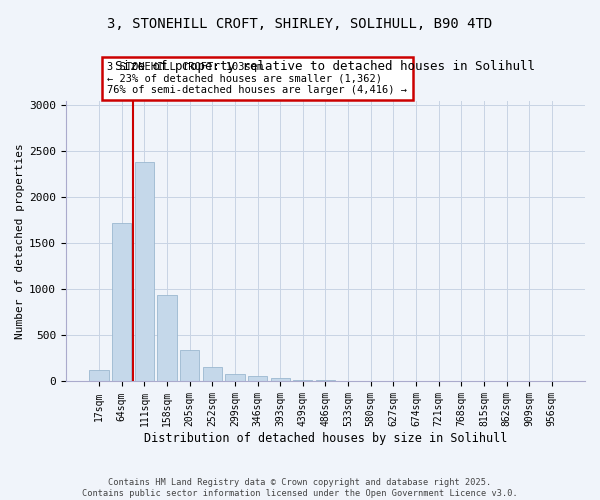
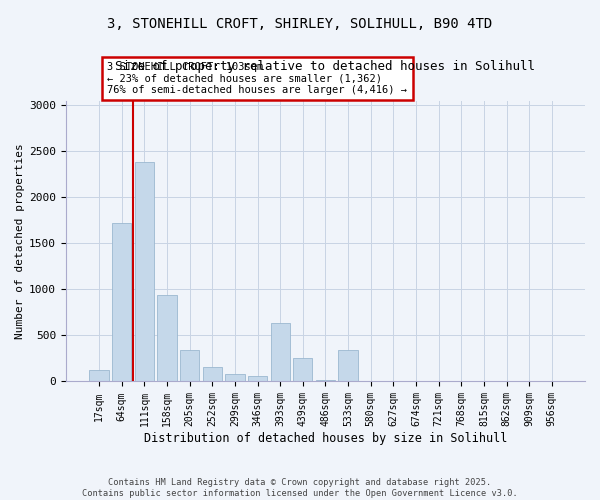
393sqm: 40 -> 640
439sqm: 20 -> 260
533sqm: 10 -> 340
